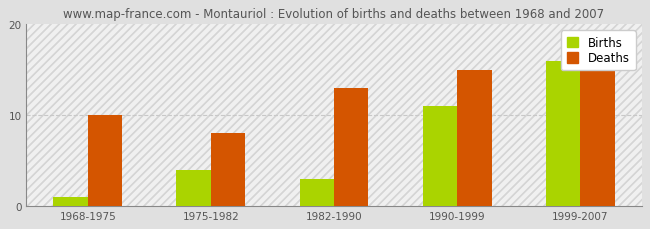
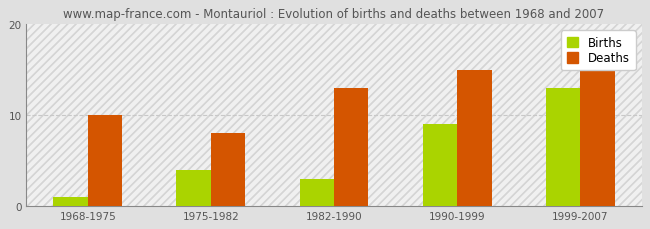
Births/1990-1999: 11 -> 9
Births/1999-2007: 16 -> 13
